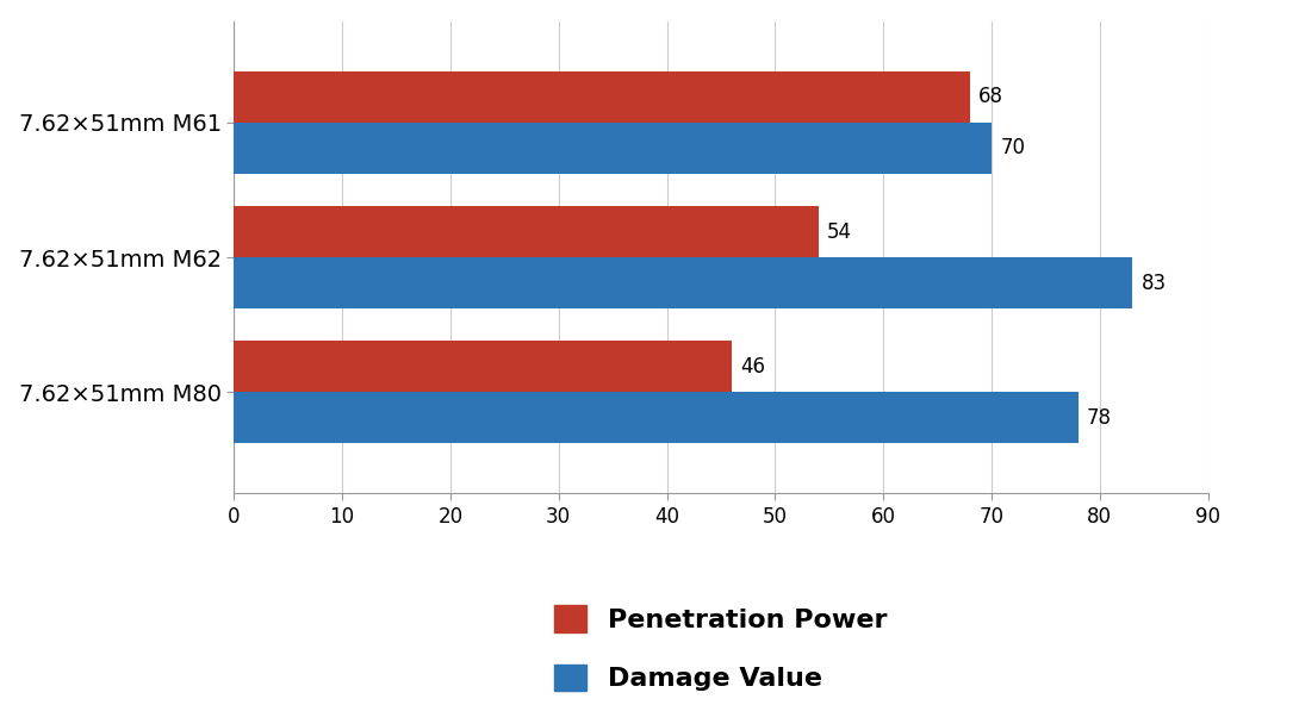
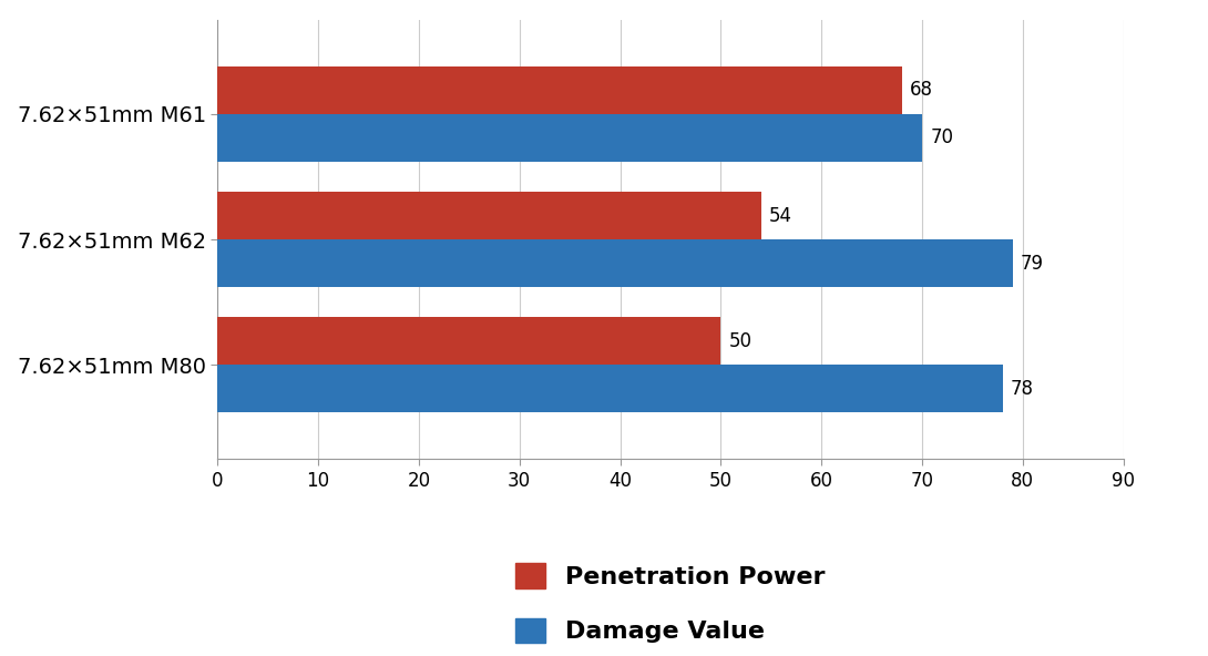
Damage Value/7.62×51mm M62: 83 -> 79
Penetration Power/7.62×51mm M80: 46 -> 50
